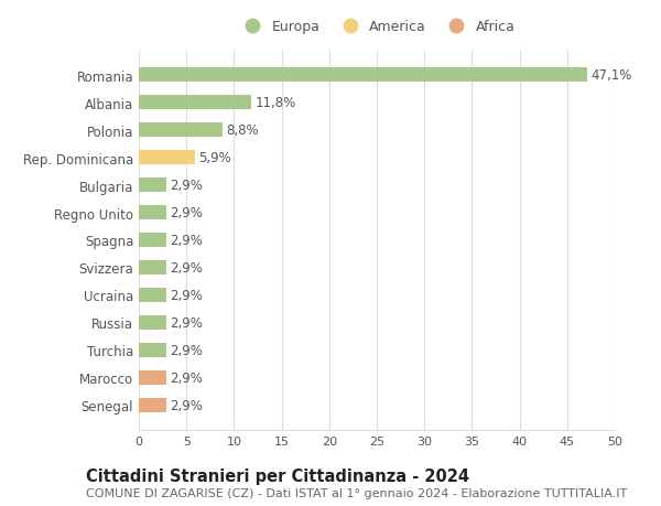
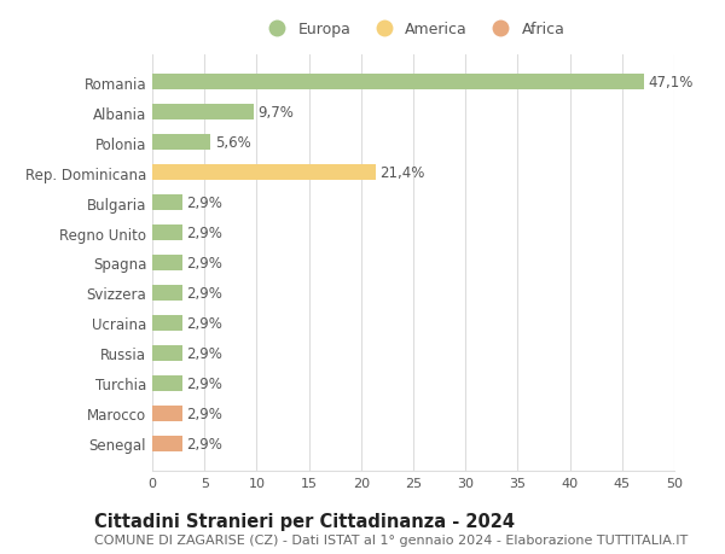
Albania: 11,8% -> 9,7%
Polonia: 8,8% -> 5,6%
Rep. Dominicana: 5,9% -> 21,4%
